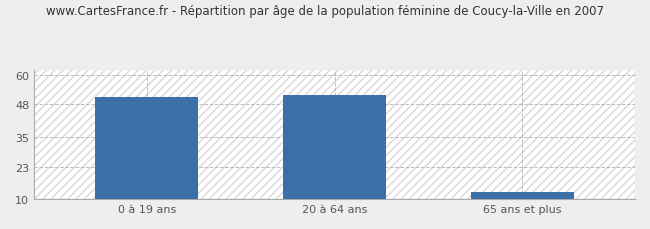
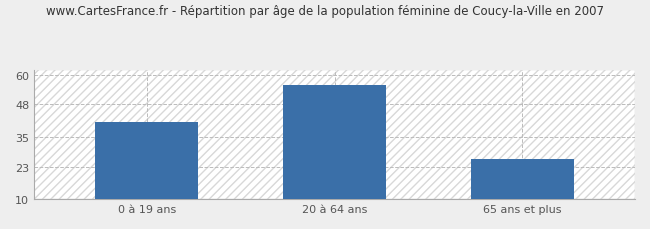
0 à 19 ans: 51 -> 41
20 à 64 ans: 52 -> 56
65 ans et plus: 13 -> 26
